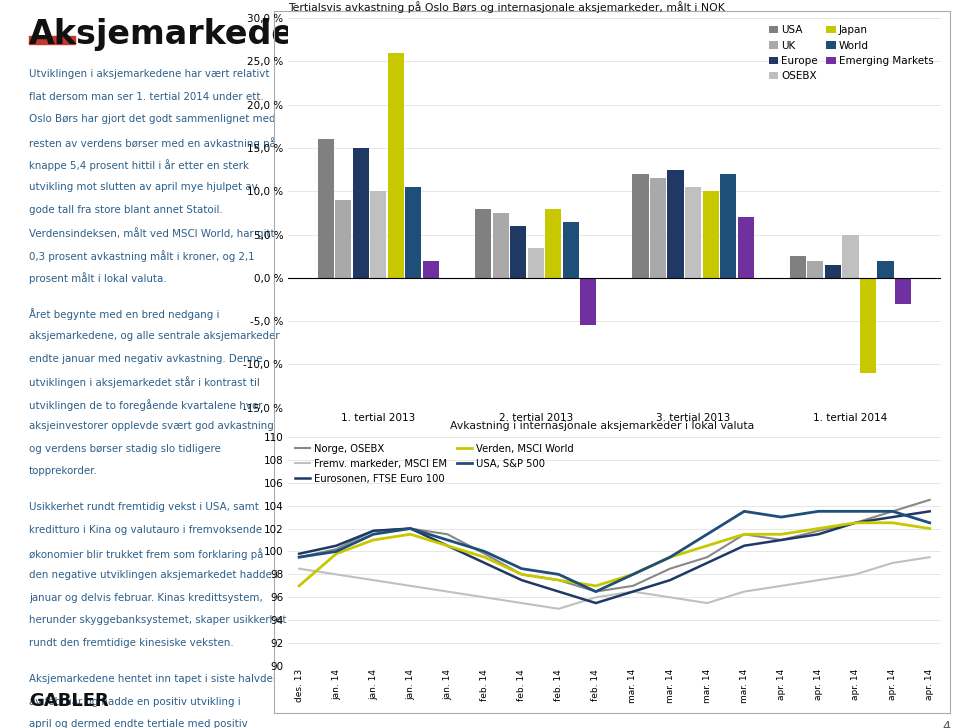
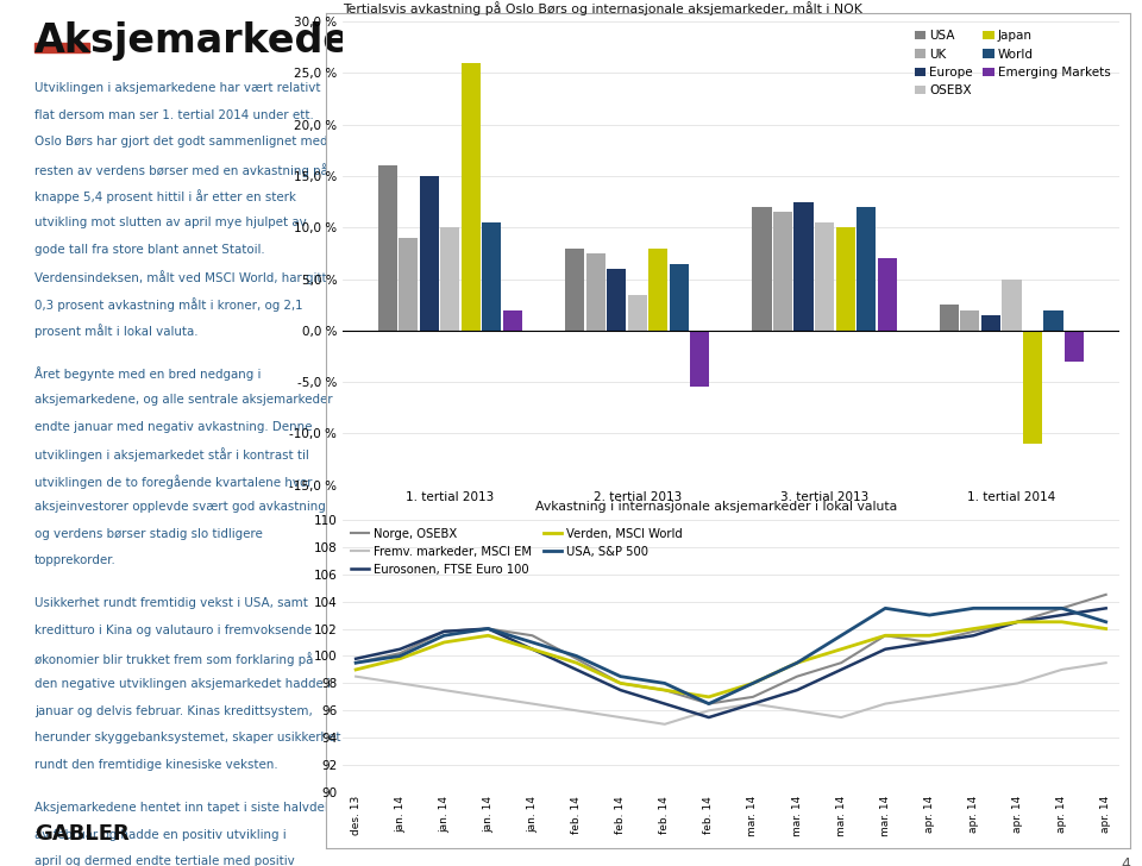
Verden, MSCI World/des. 13: 97.0 -> 99.0
